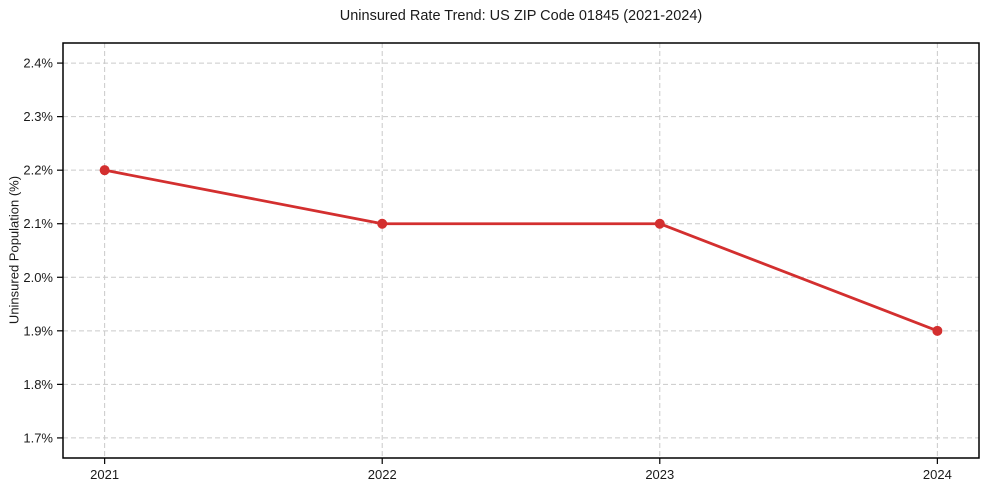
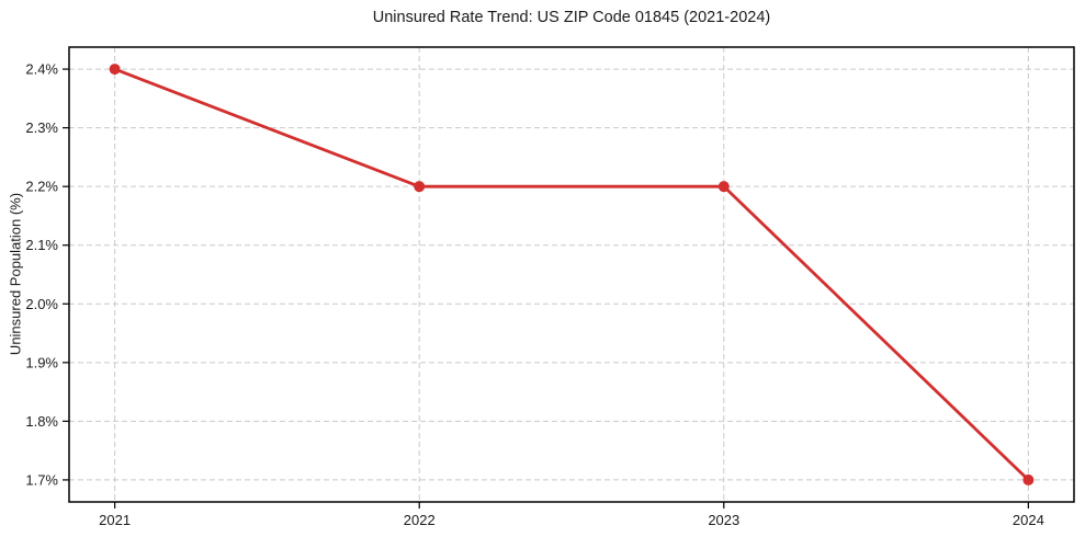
2021: 2.2% -> 2.4%
2022: 2.1% -> 2.2%
2023: 2.1% -> 2.2%
2024: 1.9% -> 1.7%
